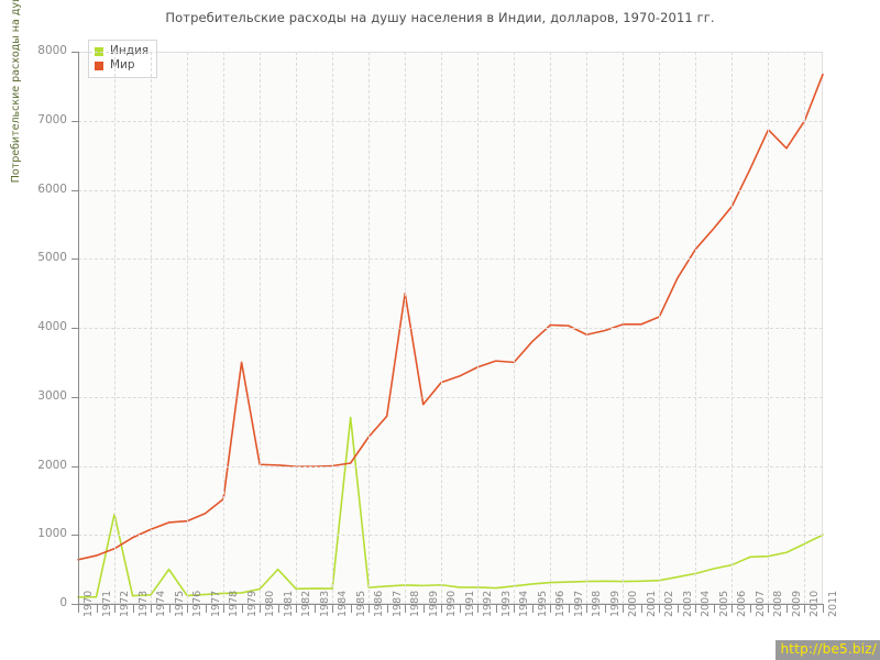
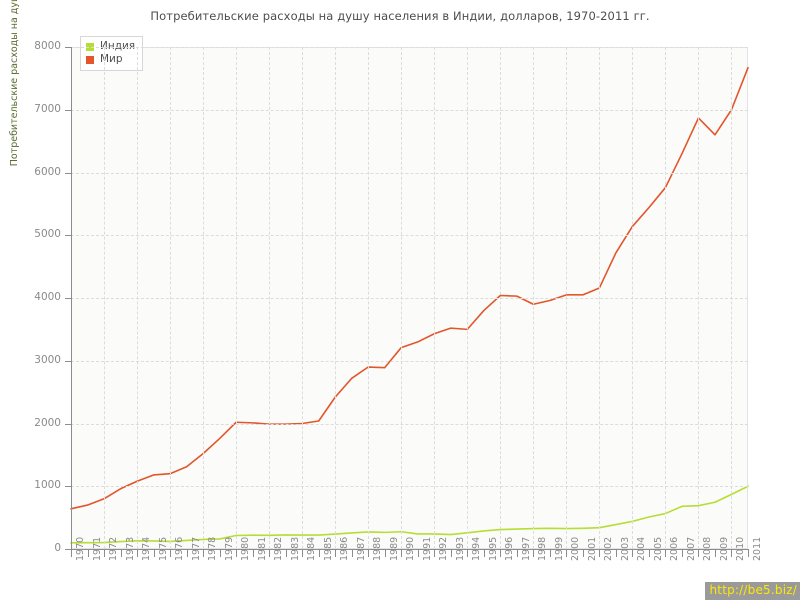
Индия/1972: 1300 -> 100
Индия/1975: 500 -> 100
Мир/1979: 3500 -> 1800
Индия/1981: 500 -> 200
Индия/1985: 2700 -> 200
Мир/1988: 4500 -> 2900
